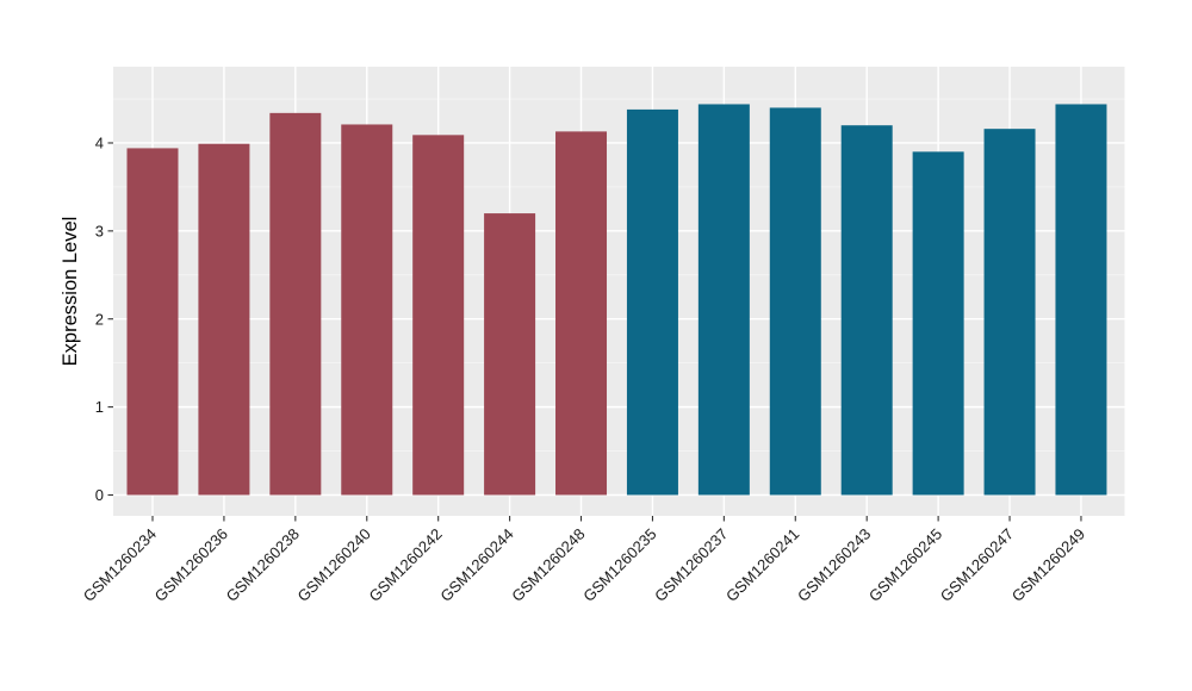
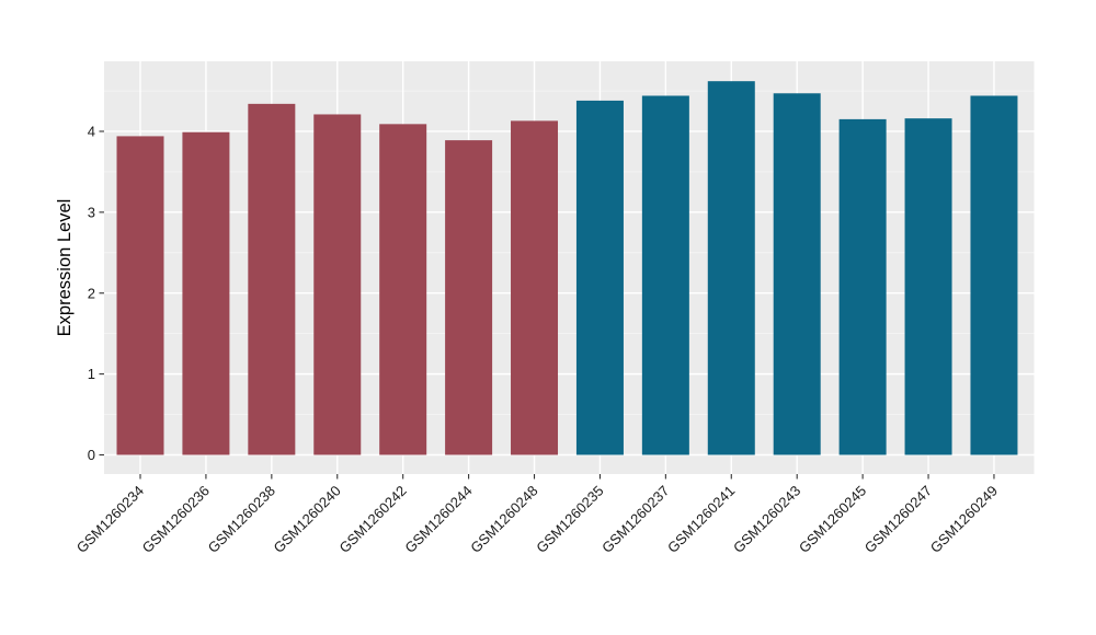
GSM1260244: 3.2 -> 3.9
GSM1260241: 4.4 -> 4.6
GSM1260243: 4.2 -> 4.5
GSM1260245: 3.9 -> 4.2
